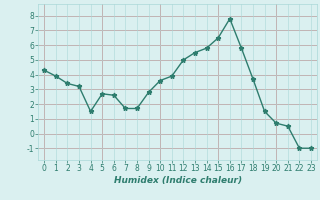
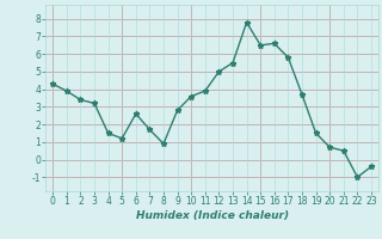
5: 2.7 -> 1.2
8: 1.7 -> 0.9
14: 5.8 -> 7.8
16: 7.8 -> 6.6
23: -1.0 -> -0.4
